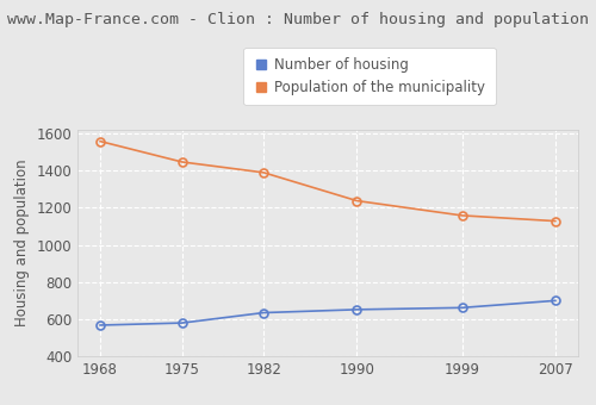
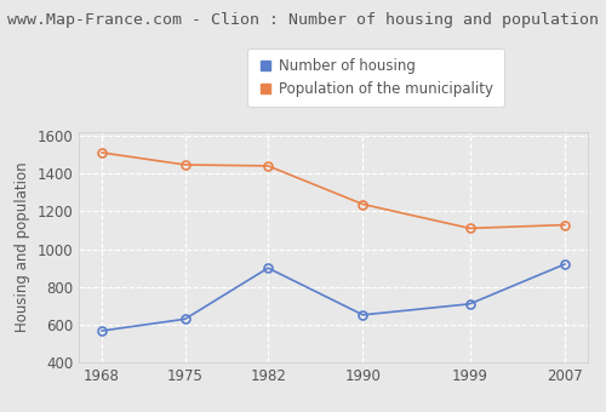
Population of the municipality/1968: 1560 -> 1510
Number of housing/1975: 580 -> 630
Number of housing/1982: 640 -> 900
Population of the municipality/1982: 1390 -> 1440
Number of housing/1999: 660 -> 710
Population of the municipality/1999: 1160 -> 1110
Number of housing/2007: 700 -> 920
